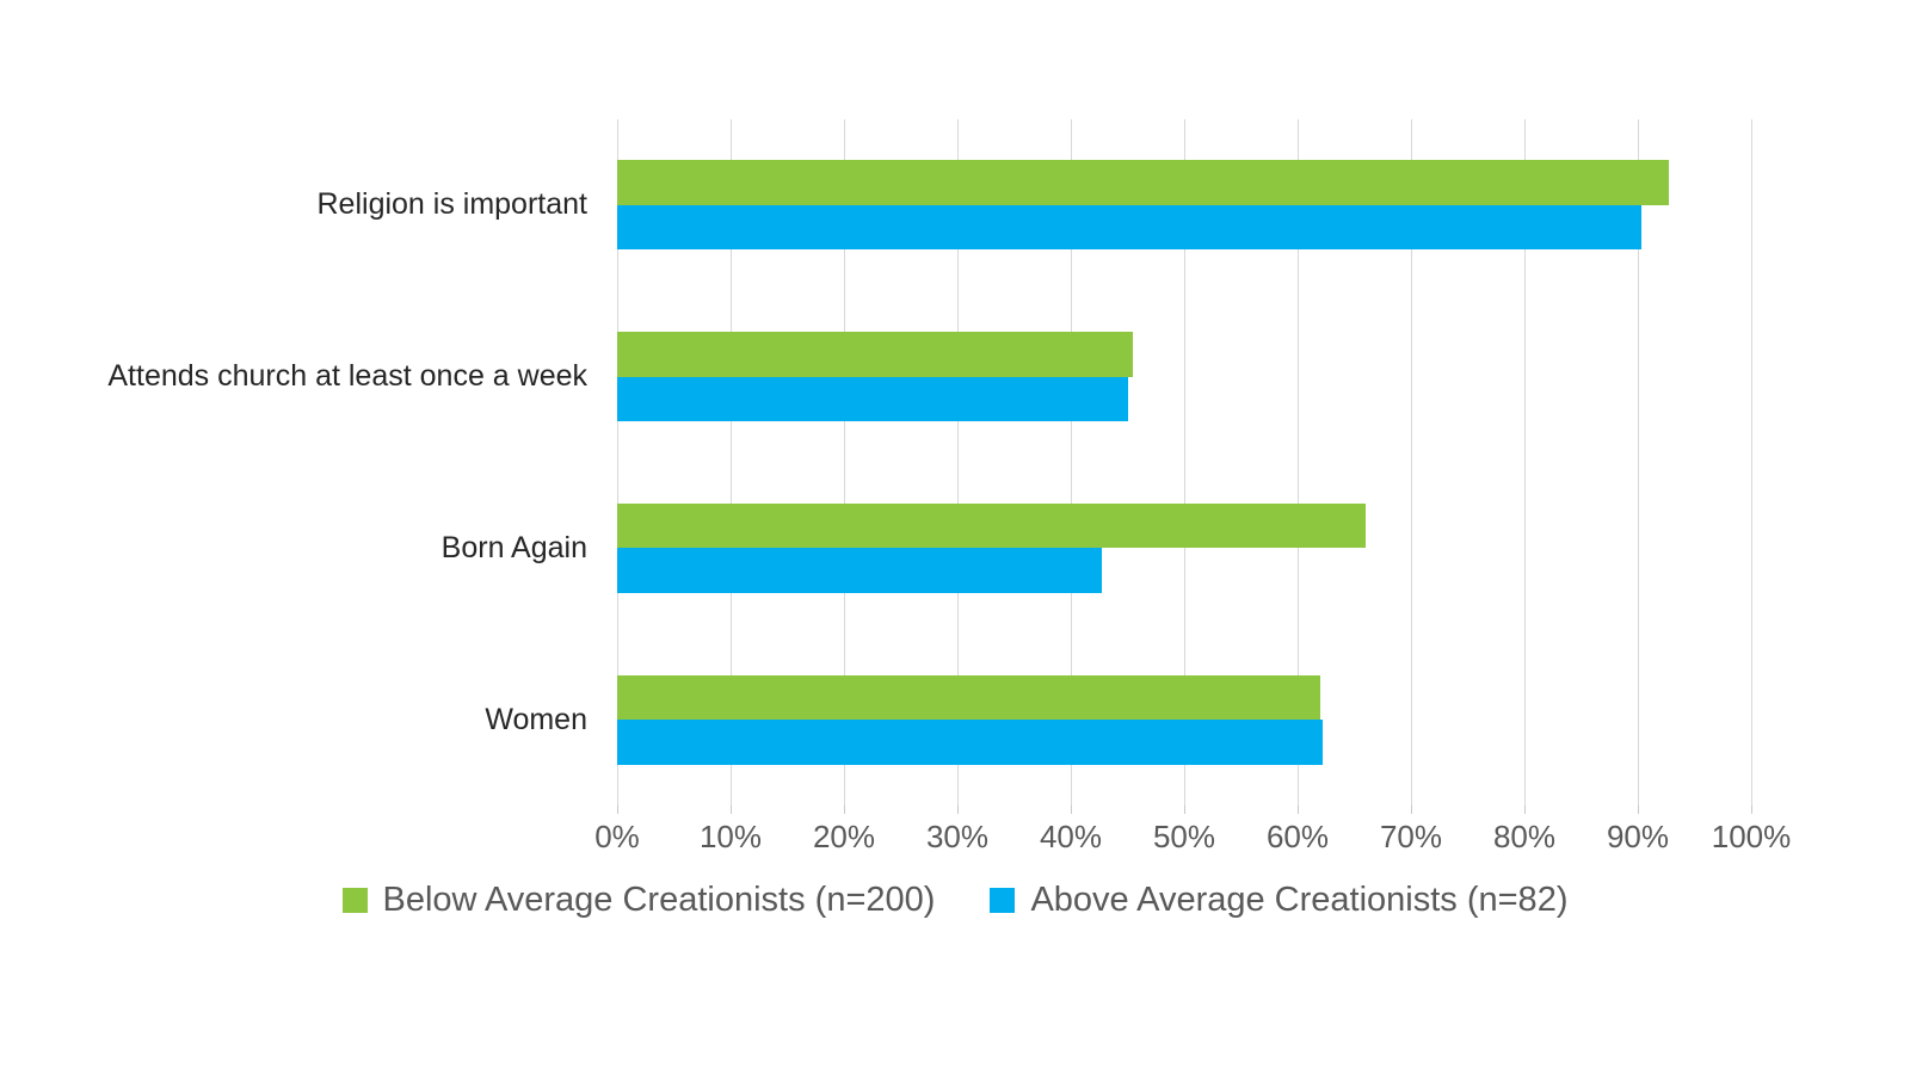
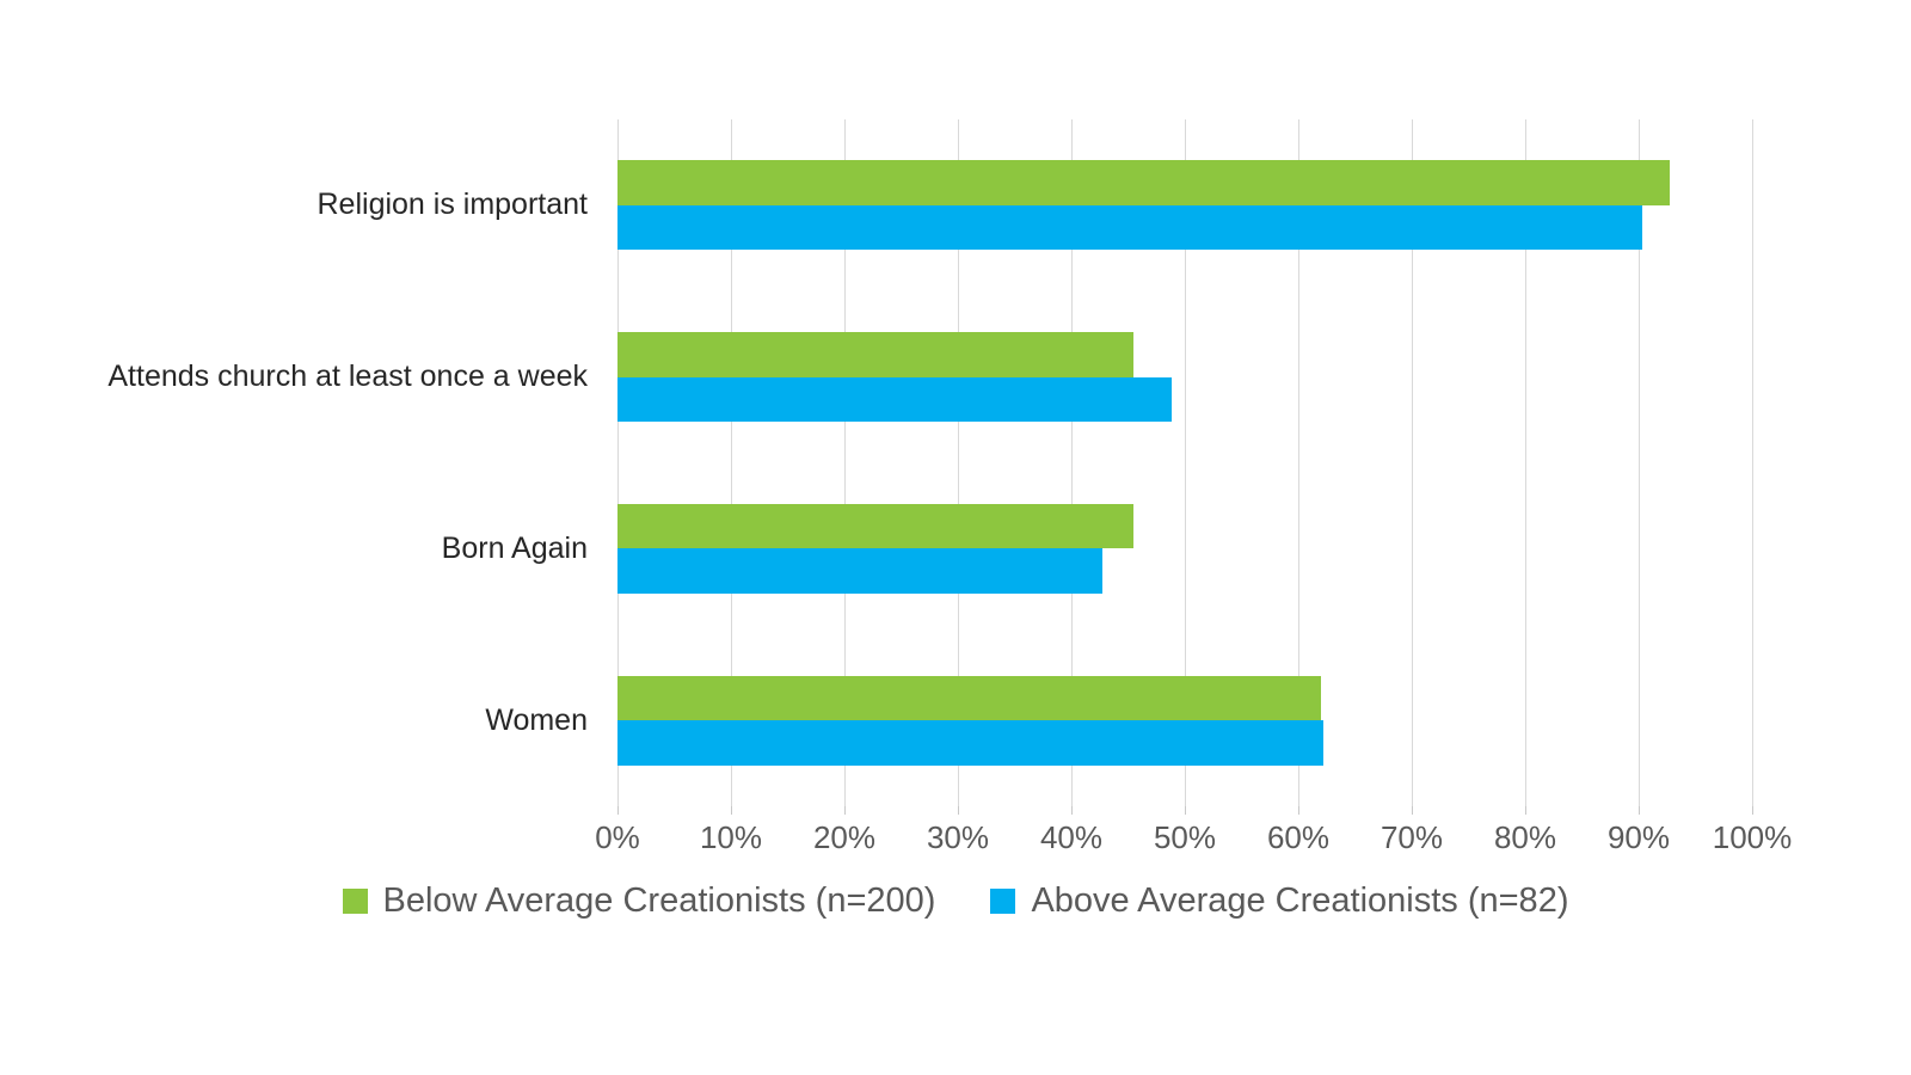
Above Average Creationists (n=82)/Attends church at least once a week: 45% -> 49%
Below Average Creationists (n=200)/Born Again: 66% -> 46%
